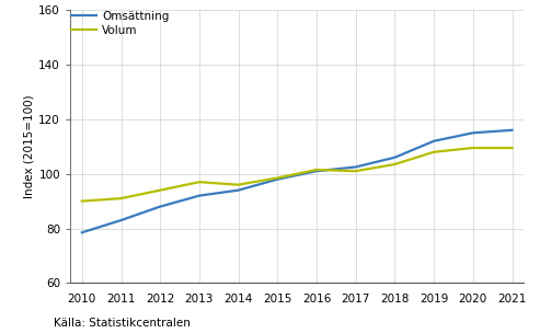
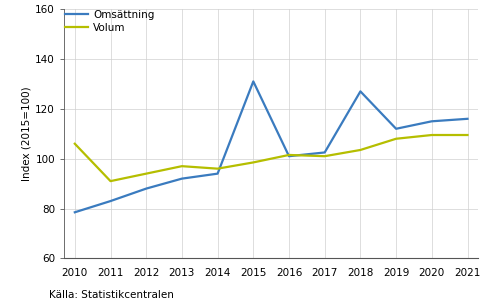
Volum/2010: 90.0 -> 106.0
Omsättning/2015: 98.0 -> 131.0
Omsättning/2018: 106.0 -> 127.0
